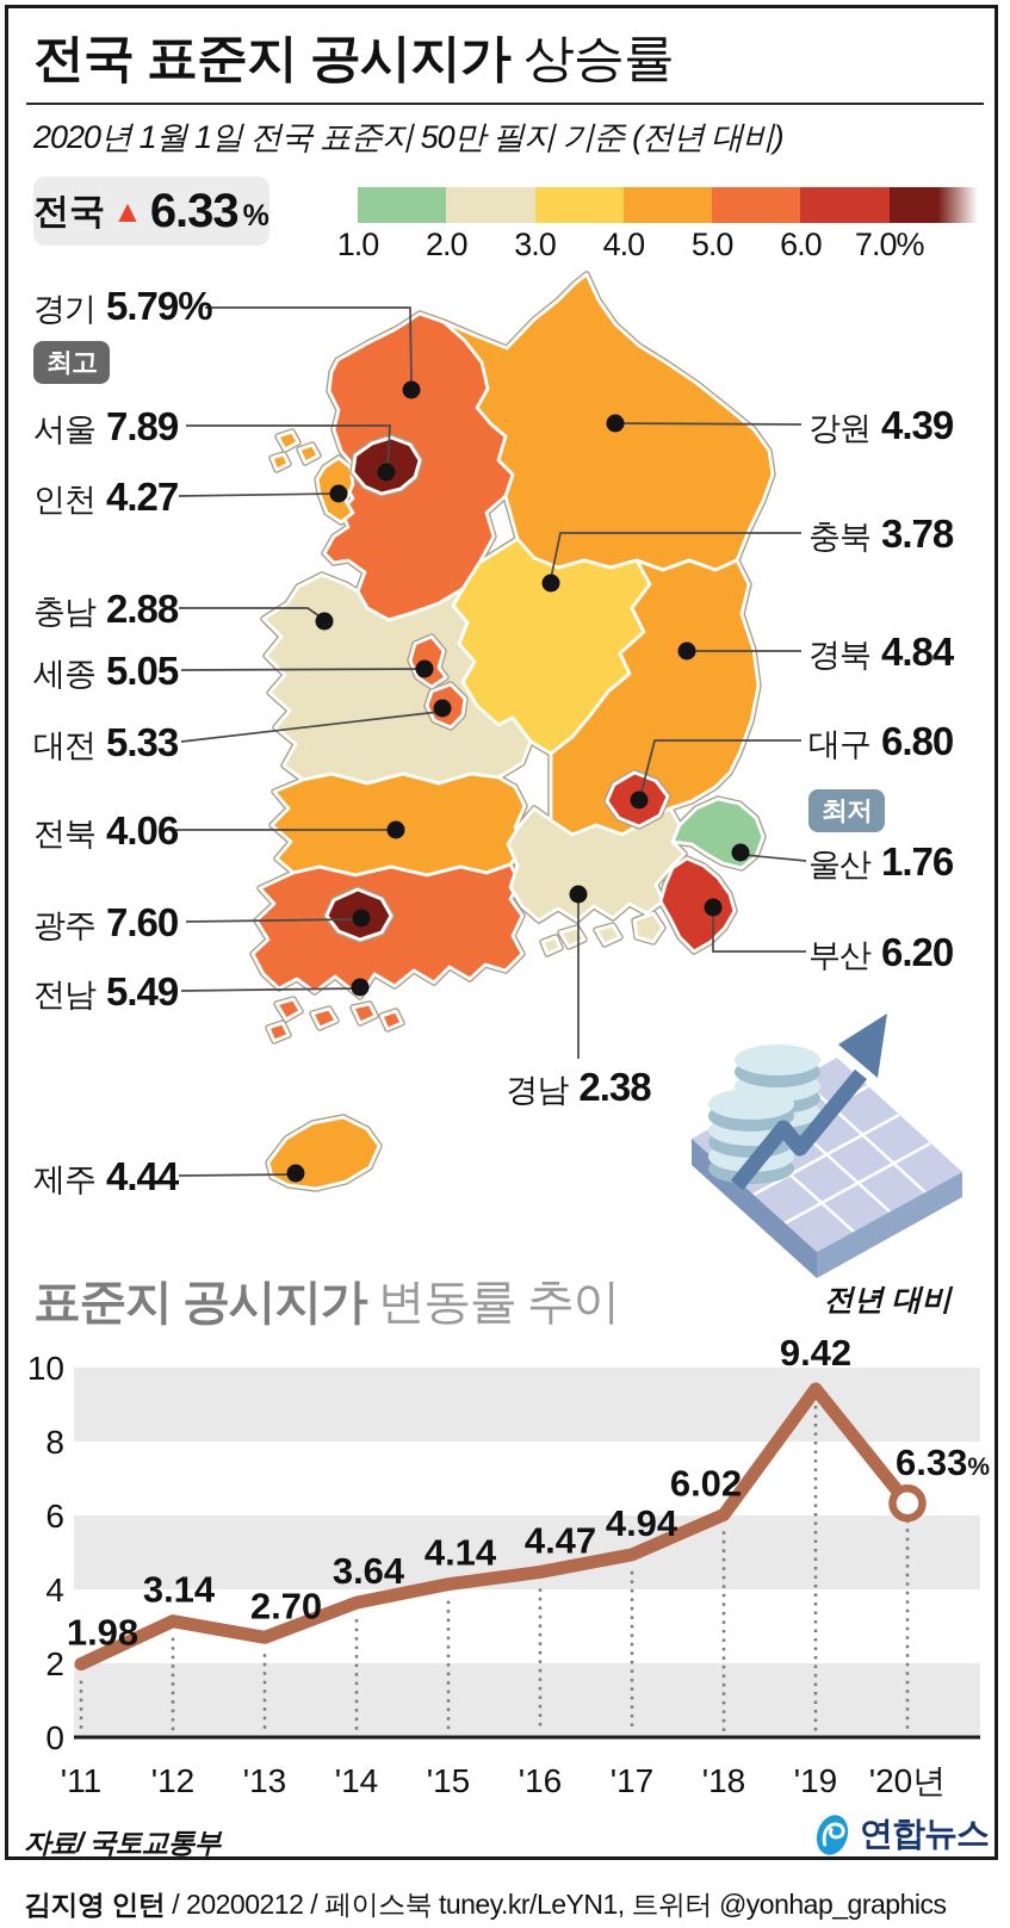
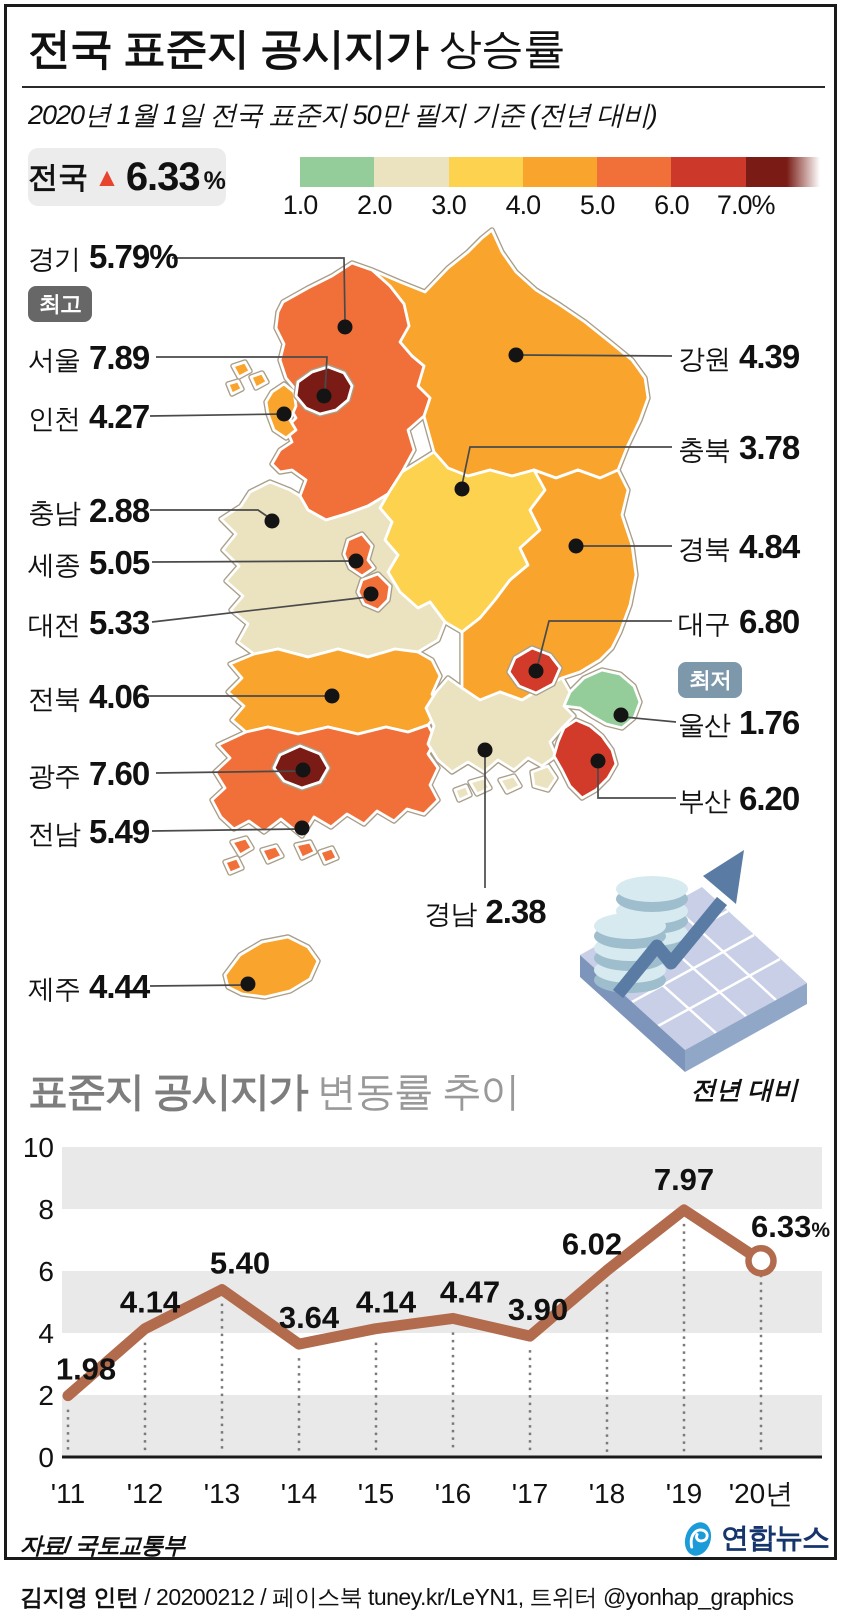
'12: 3.14 -> 4.14
'13: 2.70 -> 5.40
'17: 4.94 -> 3.90
'19: 9.42 -> 7.97
